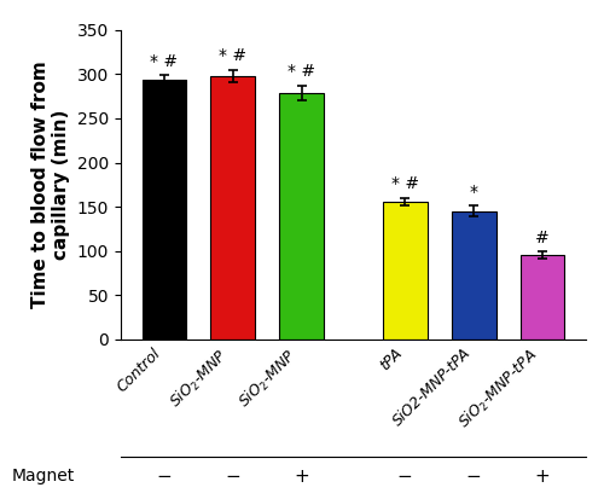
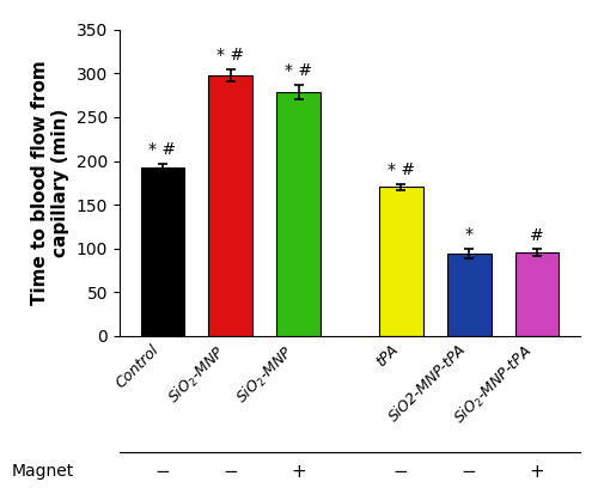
Control: 294 -> 192
tPA: 156 -> 170
SiO2-MNP-tPA: 145 -> 94
